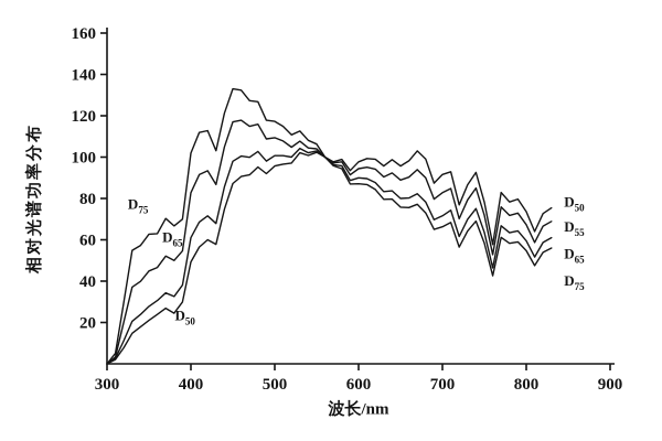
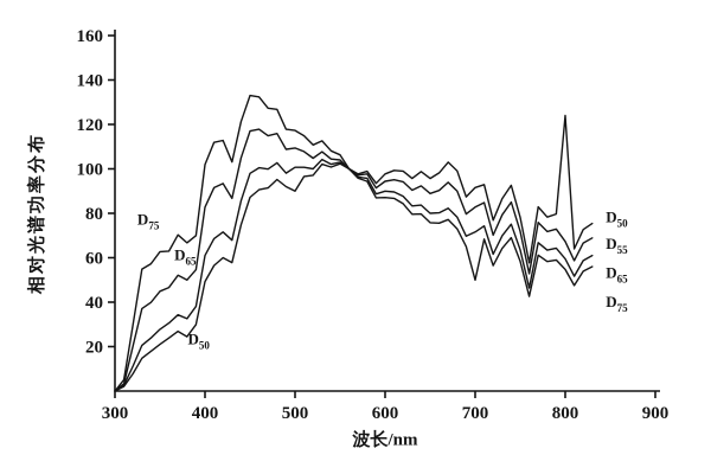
D50/500: 96 -> 90
D75/700: 66 -> 50
D50/800: 74 -> 124
